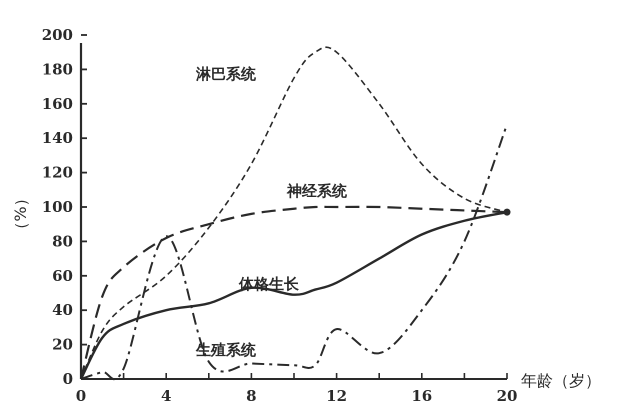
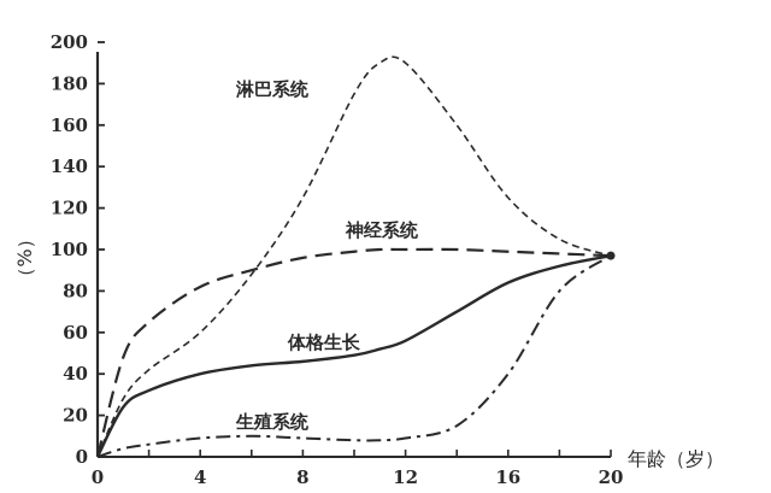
生殖系统/4: 83 -> 9
体格生长/8: 53 -> 46
生殖系统/12: 29 -> 9
生殖系统/20: 148 -> 97
